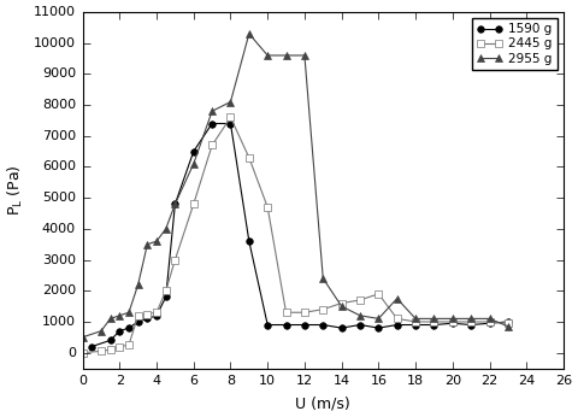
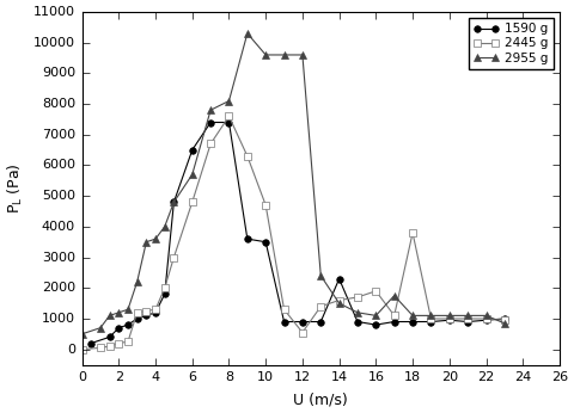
2955 g/6: 6100 -> 5700
1590 g/10: 900 -> 3500
2445 g/12: 1300 -> 550
1590 g/14: 800 -> 2300
2445 g/18: 1000 -> 3800
